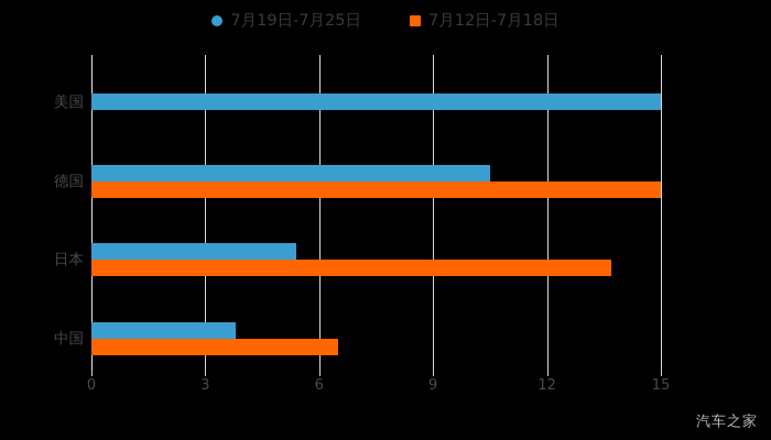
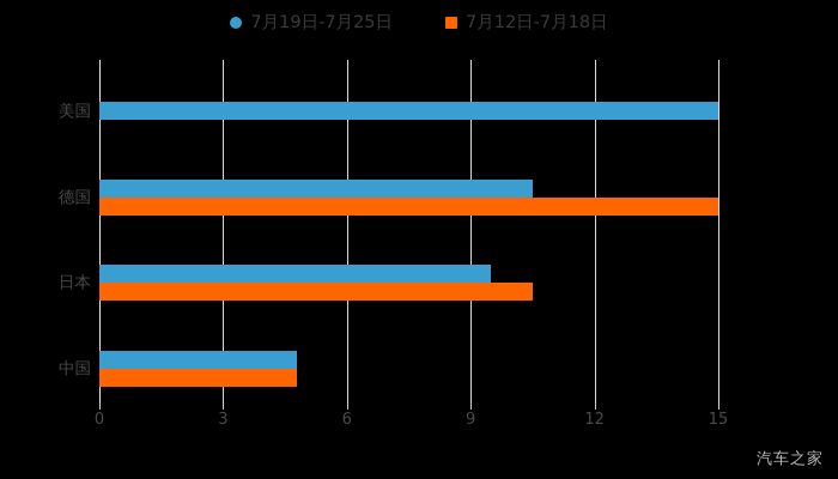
7月19日-7月25日/日本: 5.4 -> 9.5
7月12日-7月18日/日本: 13.7 -> 10.5
7月19日-7月25日/中国: 3.8 -> 4.8
7月12日-7月18日/中国: 6.5 -> 4.8
